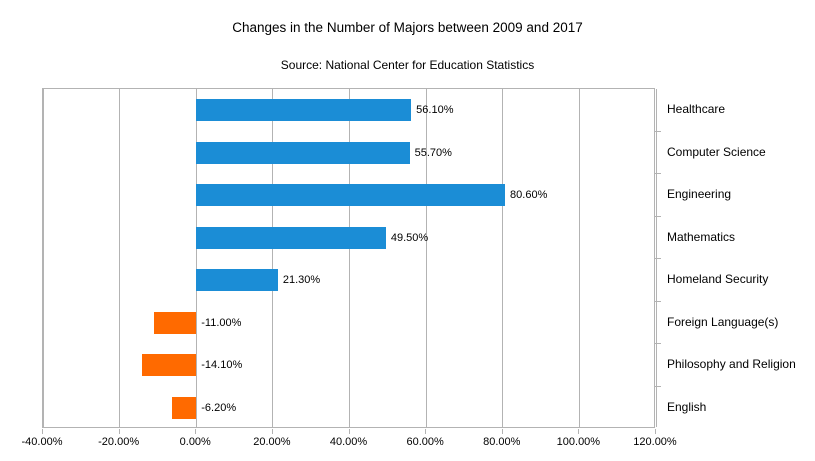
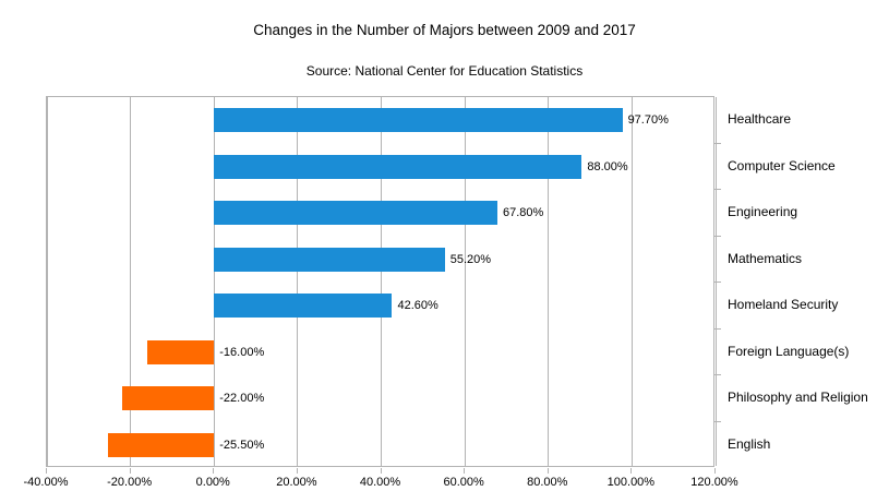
Healthcare: 56.10% -> 97.70%
Computer Science: 55.70% -> 88.00%
Engineering: 80.60% -> 67.80%
Mathematics: 49.50% -> 55.20%
Homeland Security: 21.30% -> 42.60%
Foreign Language(s): -11.00% -> -16.00%
Philosophy and Religion: -14.10% -> -22.00%
English: -6.20% -> -25.50%
